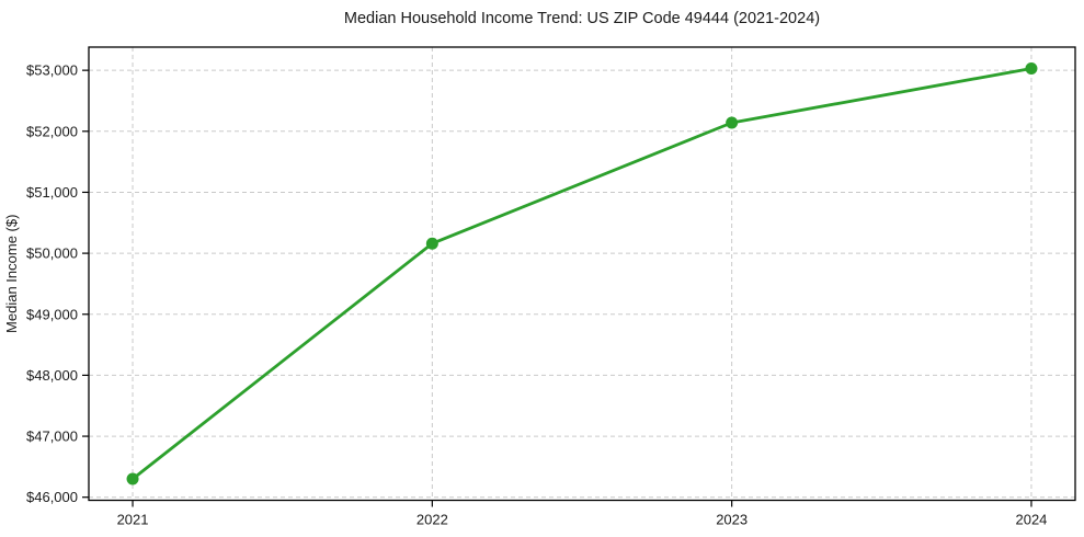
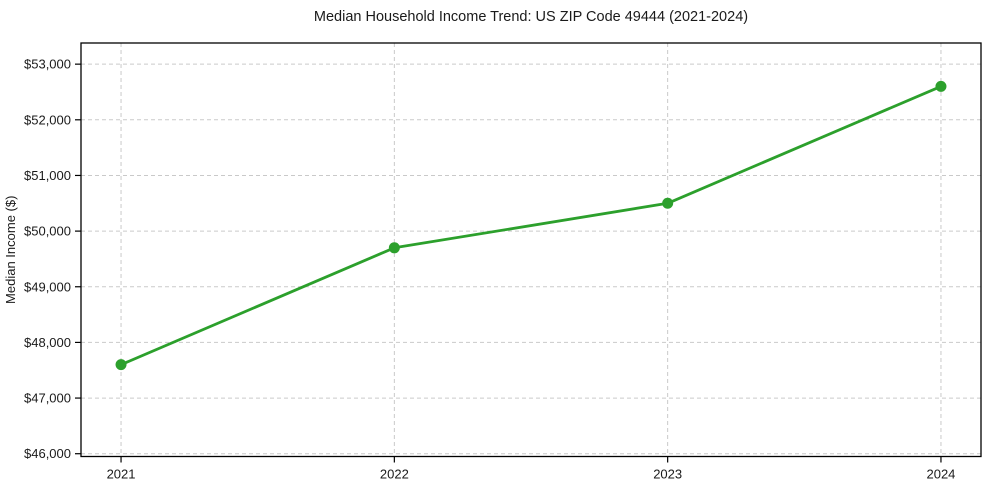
2021: $46300 -> $47600
2022: $50200 -> $49700
2023: $52100 -> $50500
2024: $53000 -> $52600
